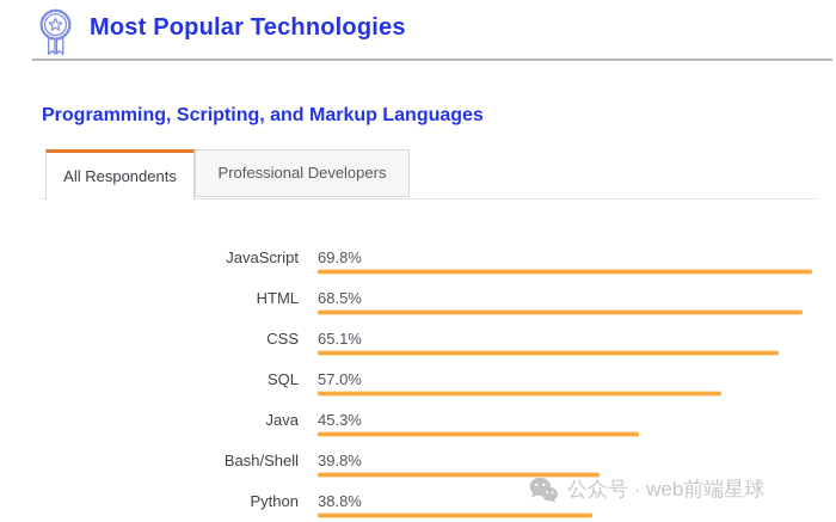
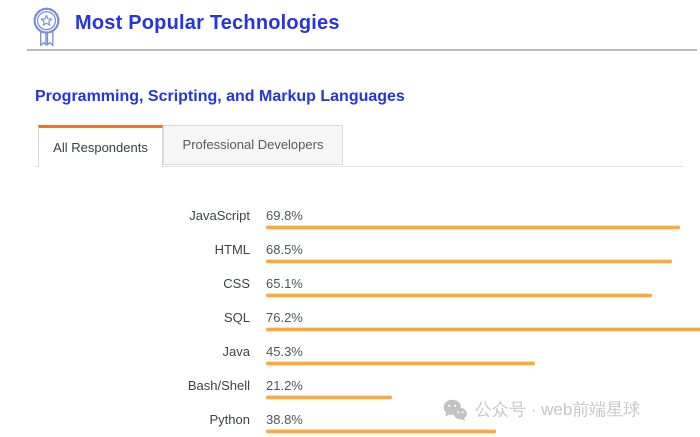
SQL: 57.0% -> 76.2%
Bash/Shell: 39.8% -> 21.2%
